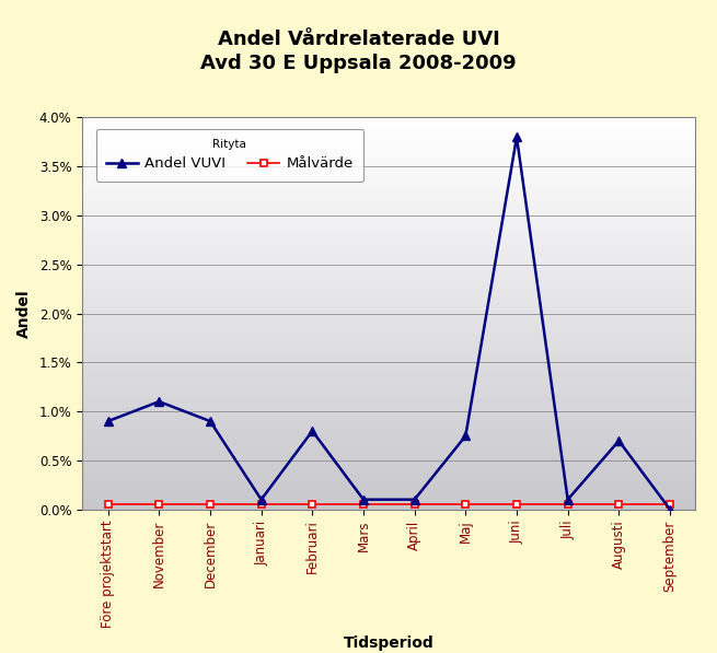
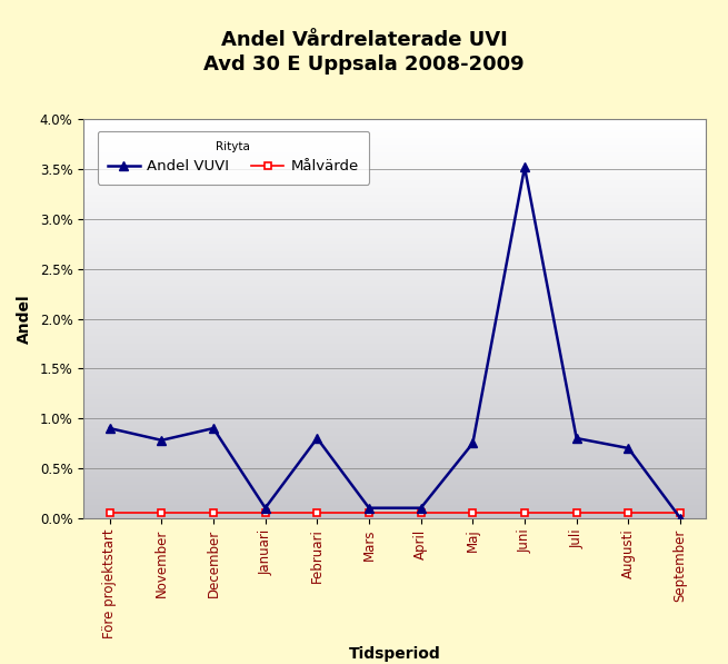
Andel VUVI/November: 1.10% -> 0.78%
Andel VUVI/Juni: 3.80% -> 3.52%
Andel VUVI/Juli: 0.10% -> 0.80%
